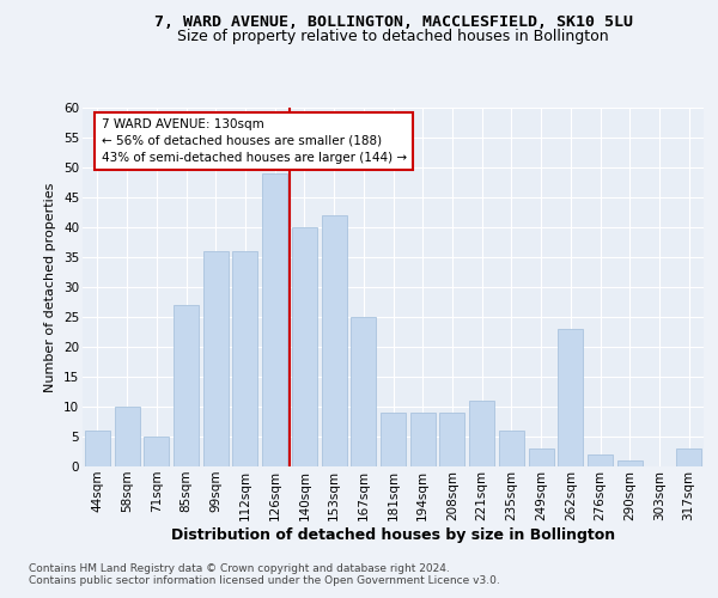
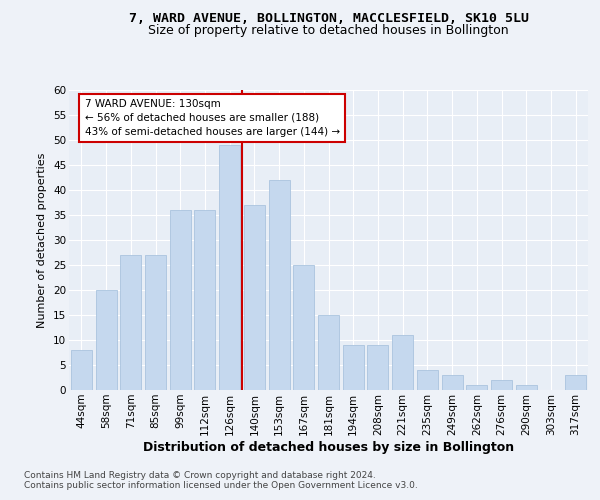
44sqm: 6 -> 8
58sqm: 10 -> 20
71sqm: 5 -> 27
140sqm: 40 -> 37
181sqm: 9 -> 15
235sqm: 6 -> 4
262sqm: 23 -> 1
